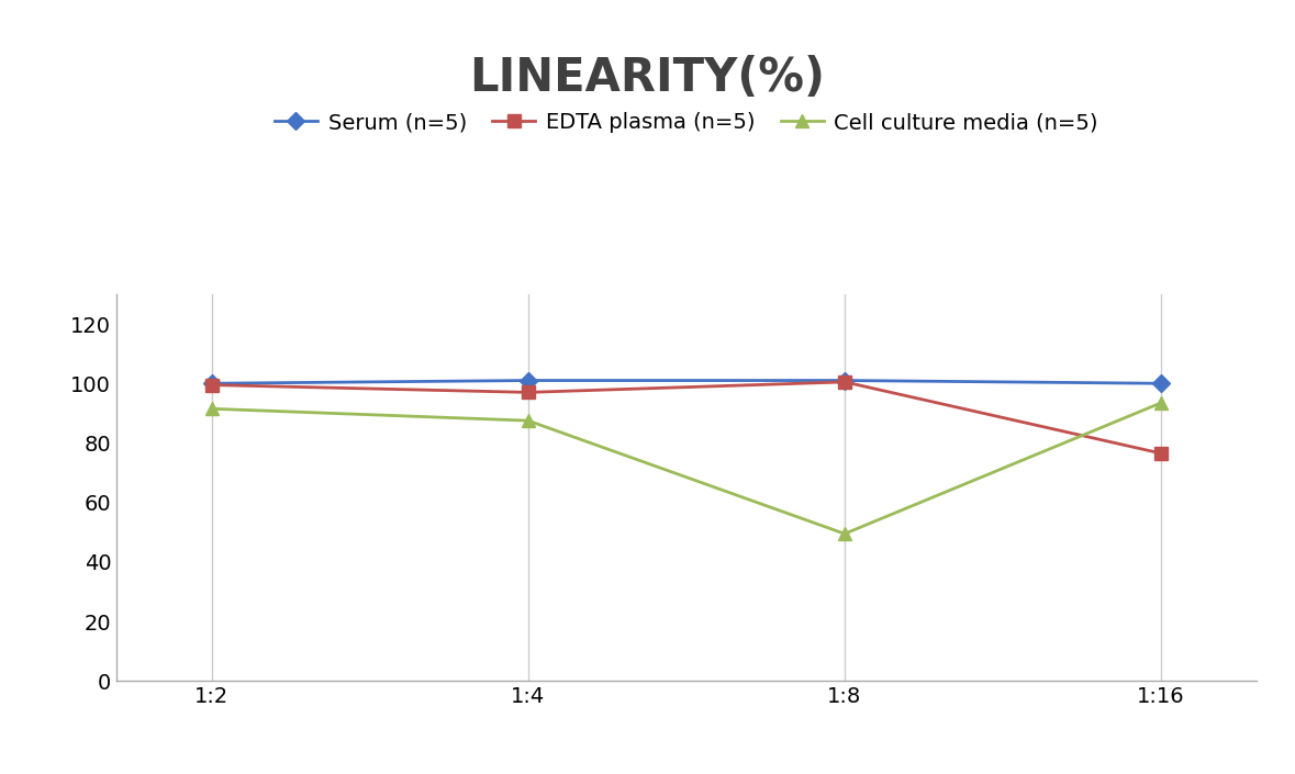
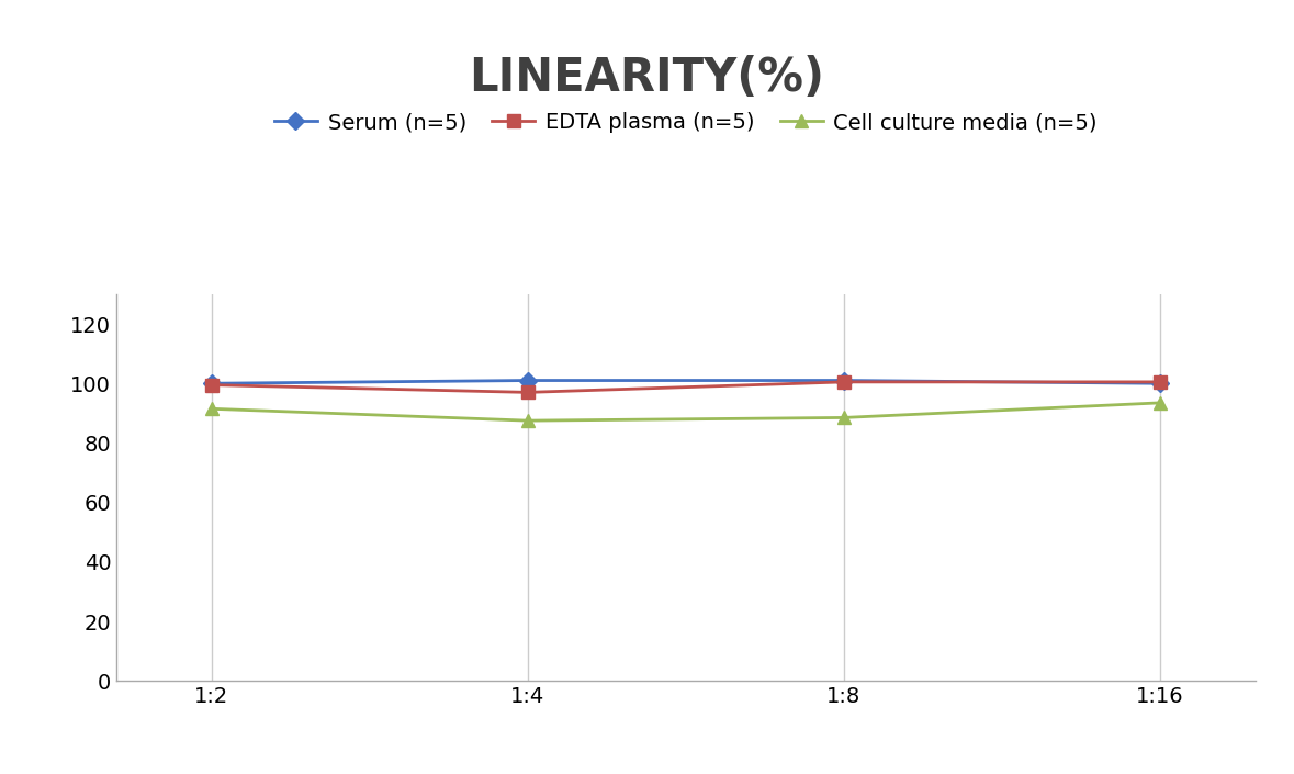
Cell culture media (n=5)/1:8: 49.5 -> 88.5
EDTA plasma (n=5)/1:16: 76.5 -> 100.5
